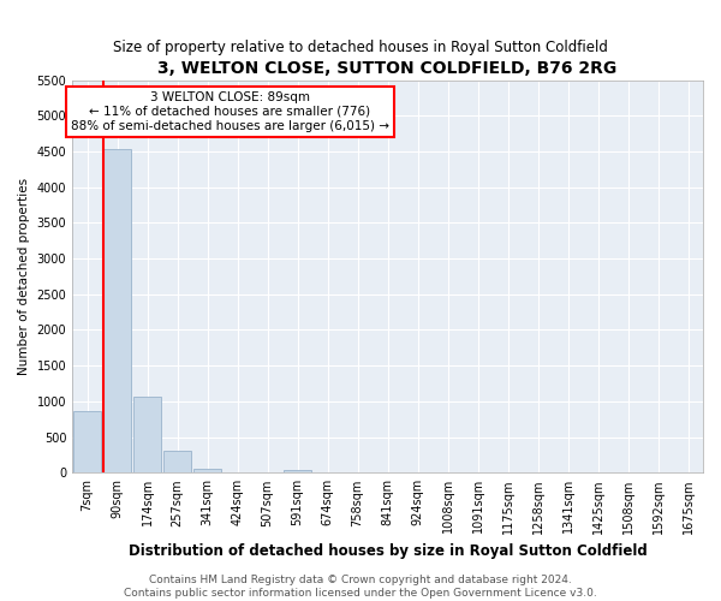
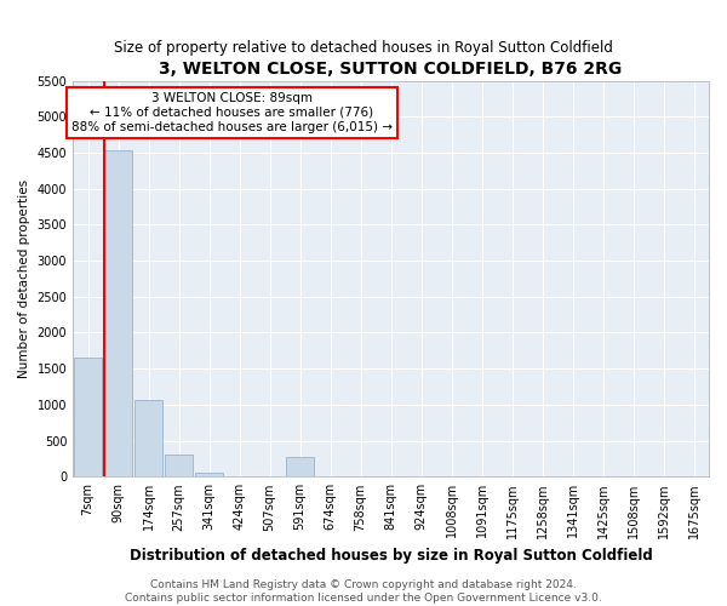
7sqm: 870 -> 1660
591sqm: 40 -> 280
